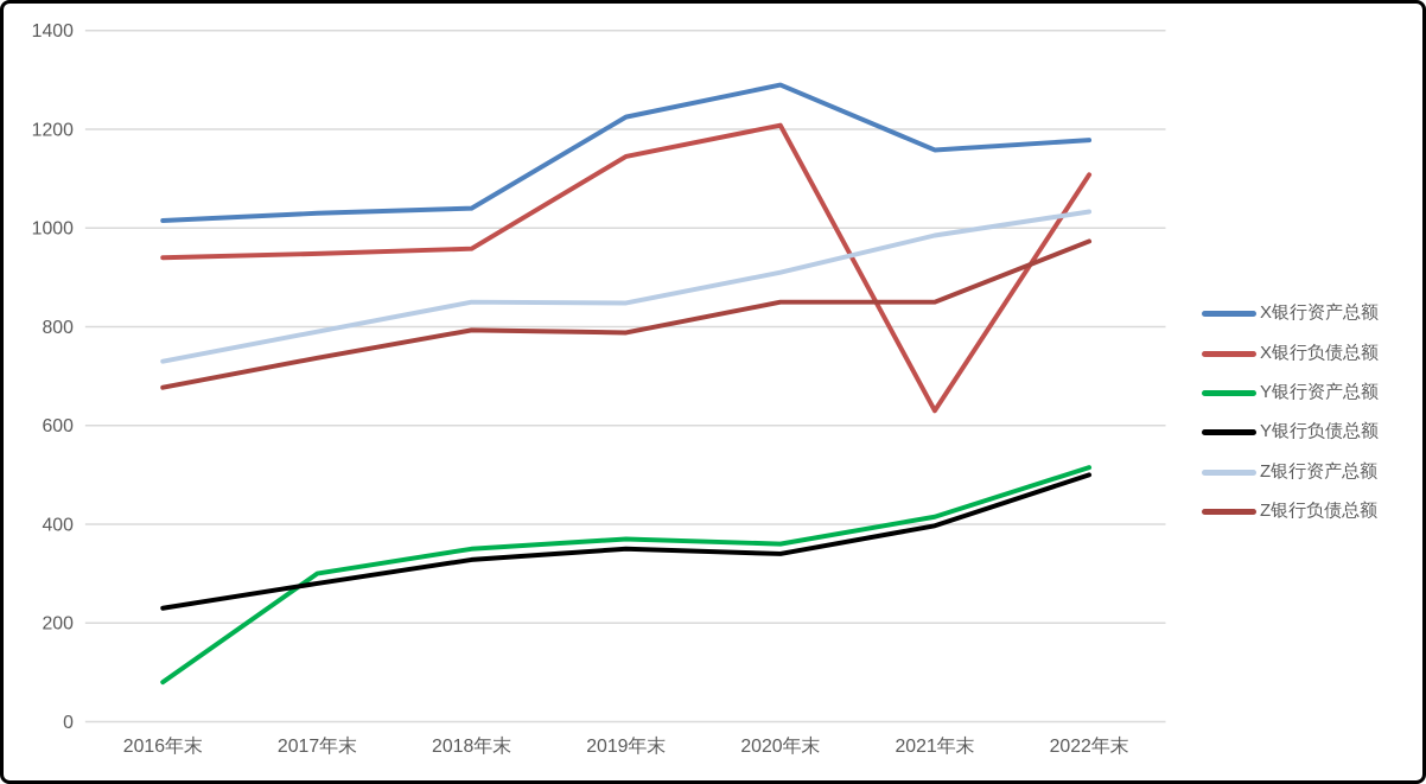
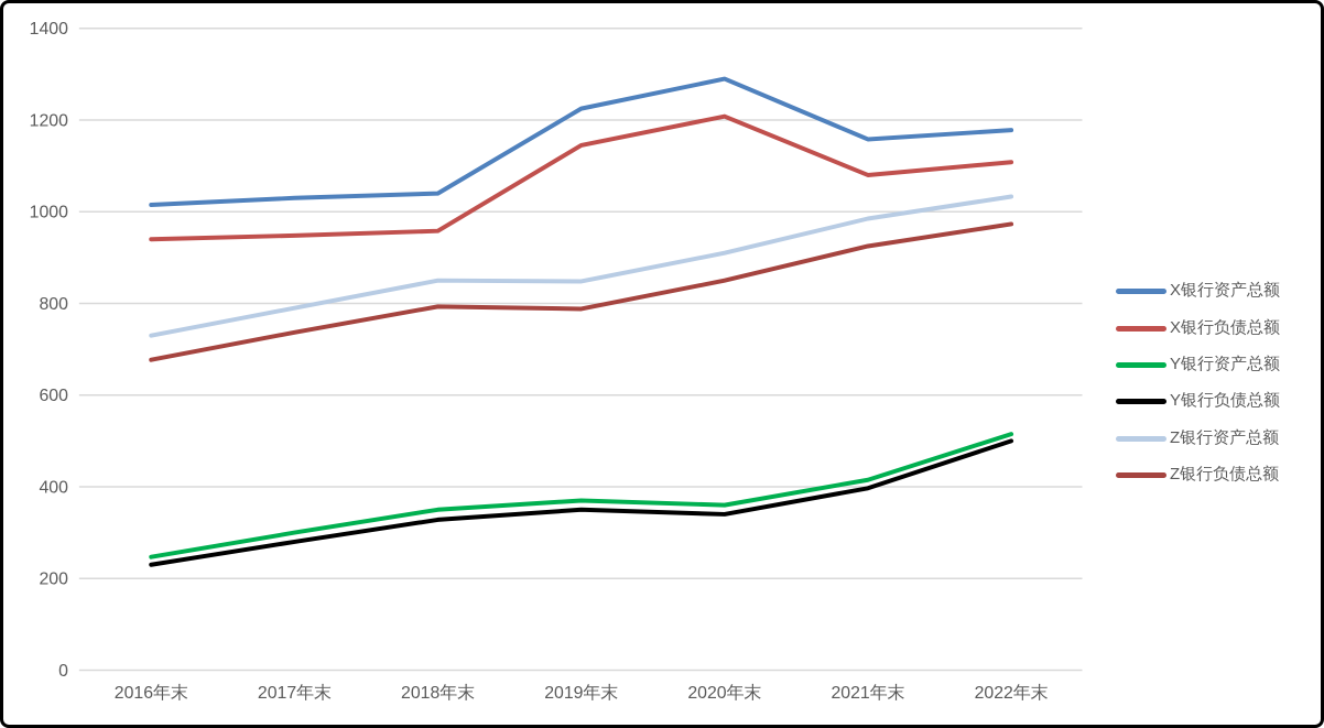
Y银行资产总额/2016年末: 80 -> 250
X银行负债总额/2021年末: 630 -> 1080
Z银行负债总额/2021年末: 850 -> 920
